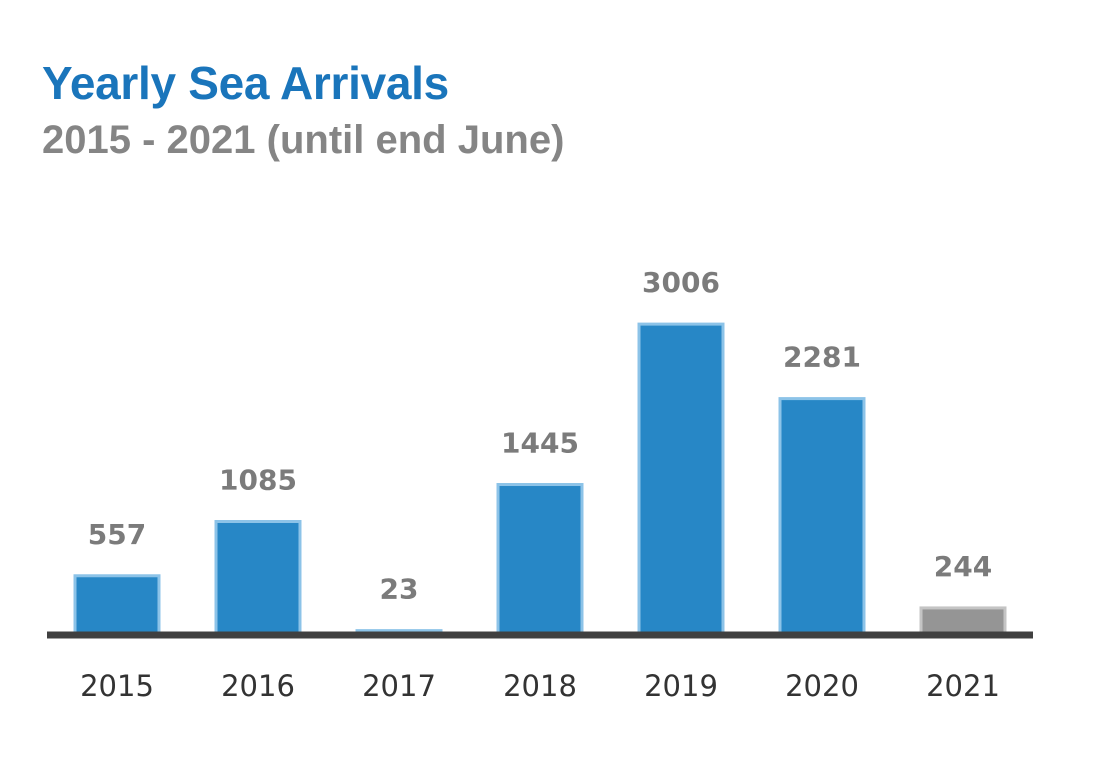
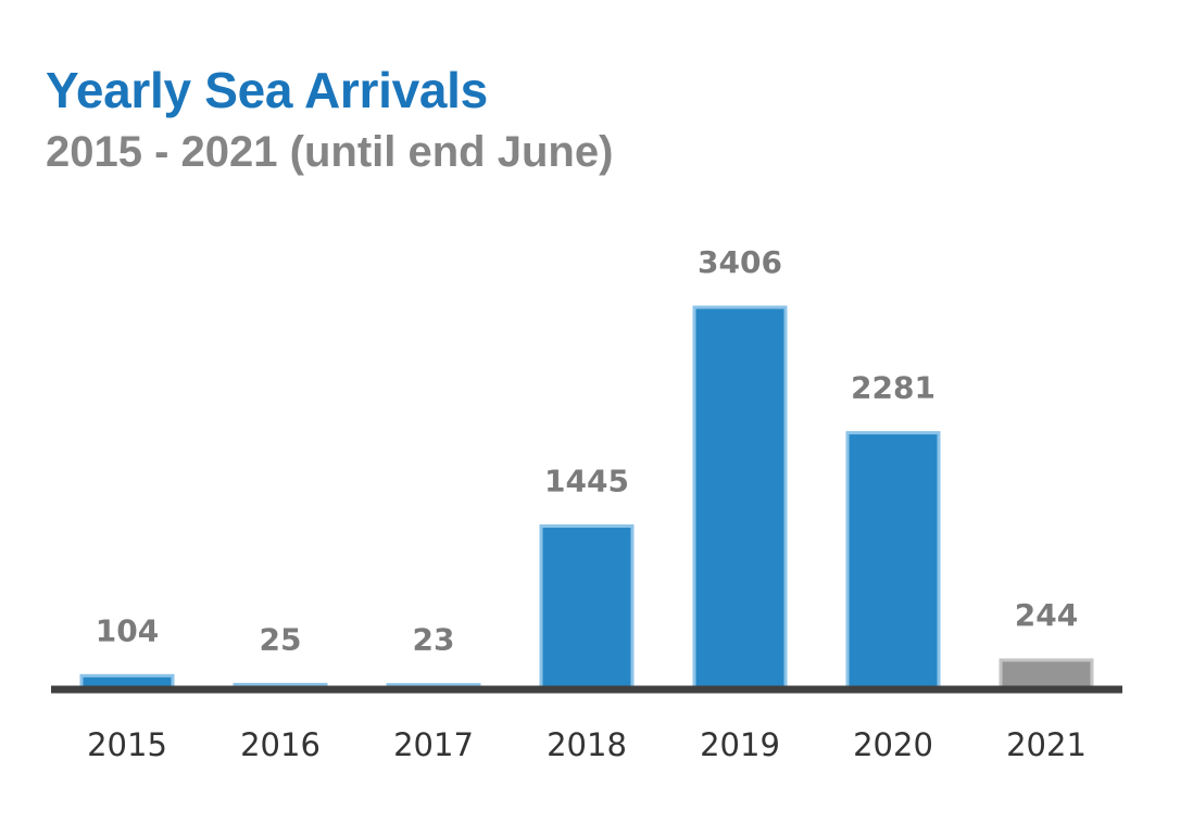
2015: 557 -> 104
2016: 1085 -> 25
2019: 3006 -> 3406
